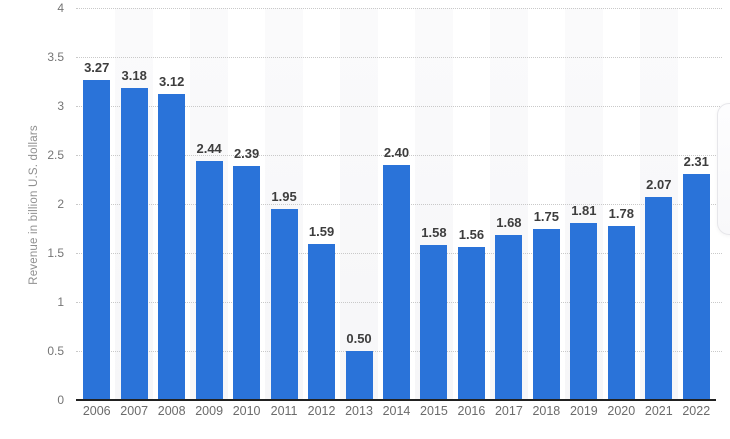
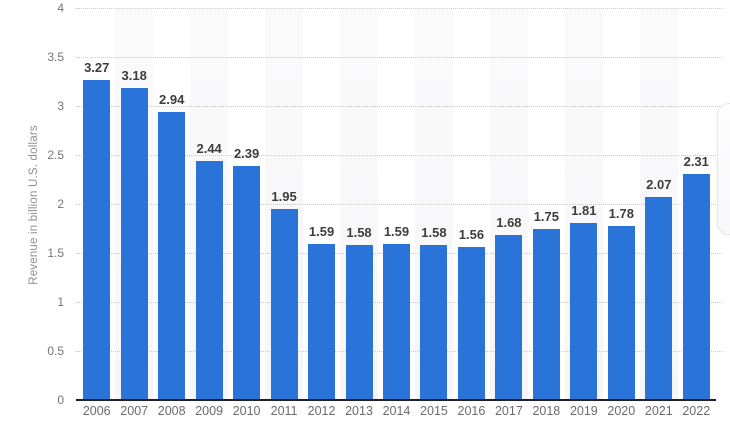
2008: 3.12 -> 2.94
2013: 0.50 -> 1.58
2014: 2.40 -> 1.59
